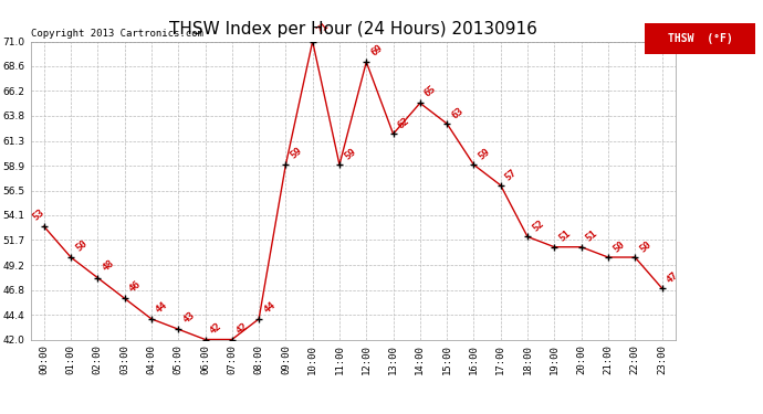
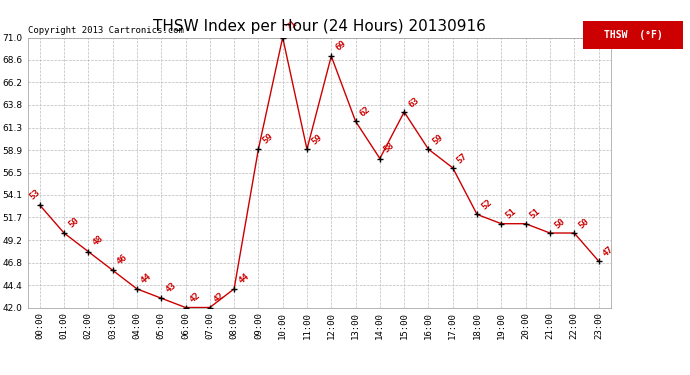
14:00: 65 -> 58
